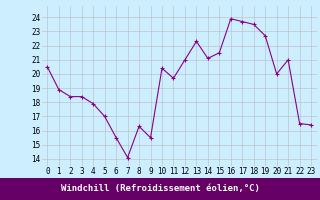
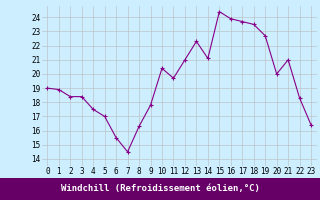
0: 20.5 -> 19.0
4: 17.9 -> 17.5
7: 14.1 -> 14.5
9: 15.5 -> 17.8
15: 21.5 -> 24.4
22: 16.5 -> 18.3
